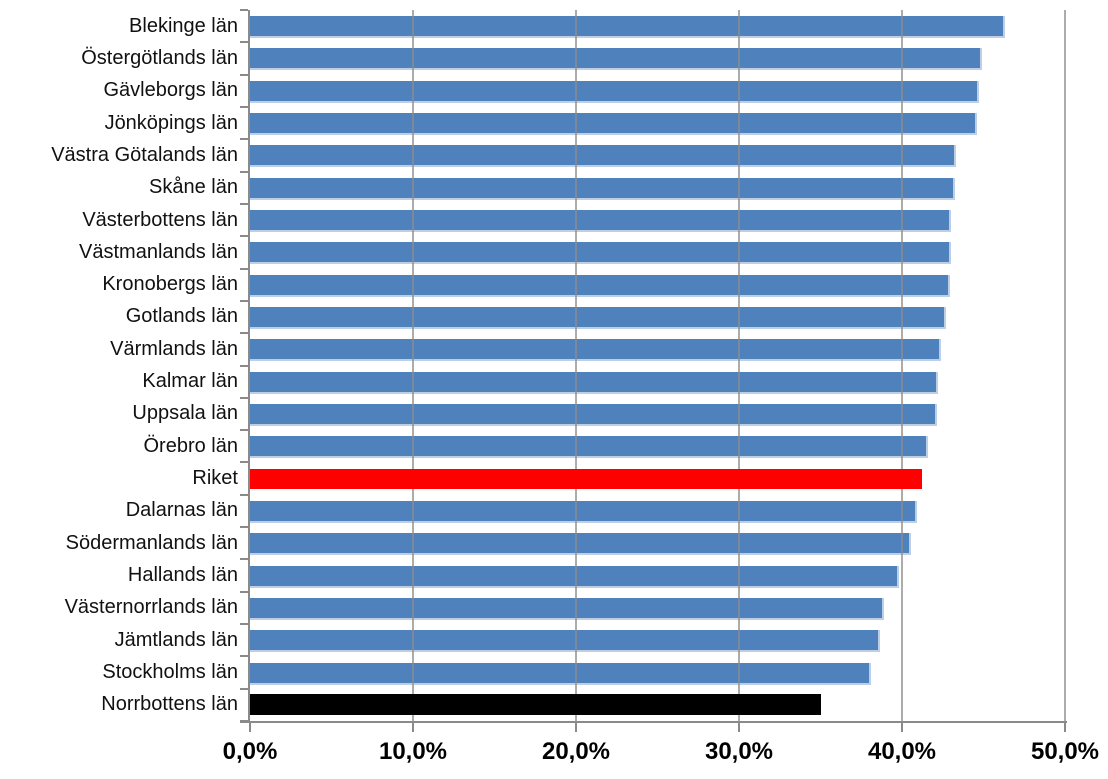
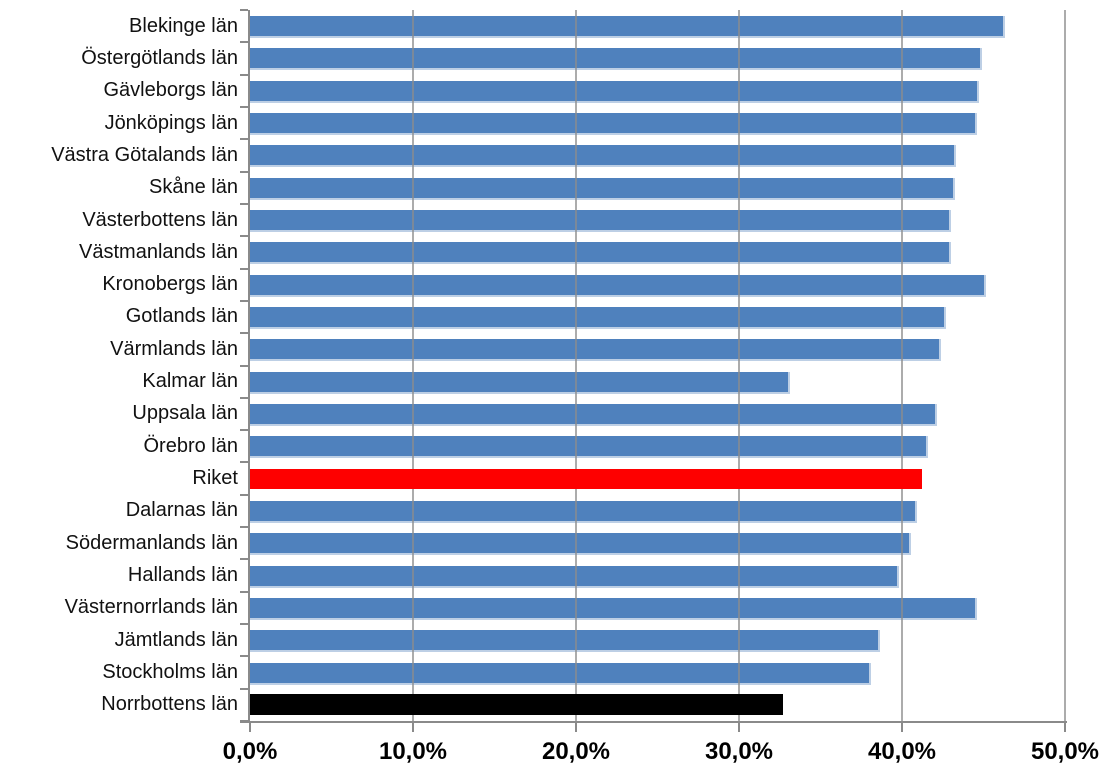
Kronobergs län: 42,8% -> 45,0%
Kalmar län: 42,1% -> 33,0%
Västernorrlands län: 38,8% -> 44,5%
Norrbottens län: 35,0% -> 32,7%
